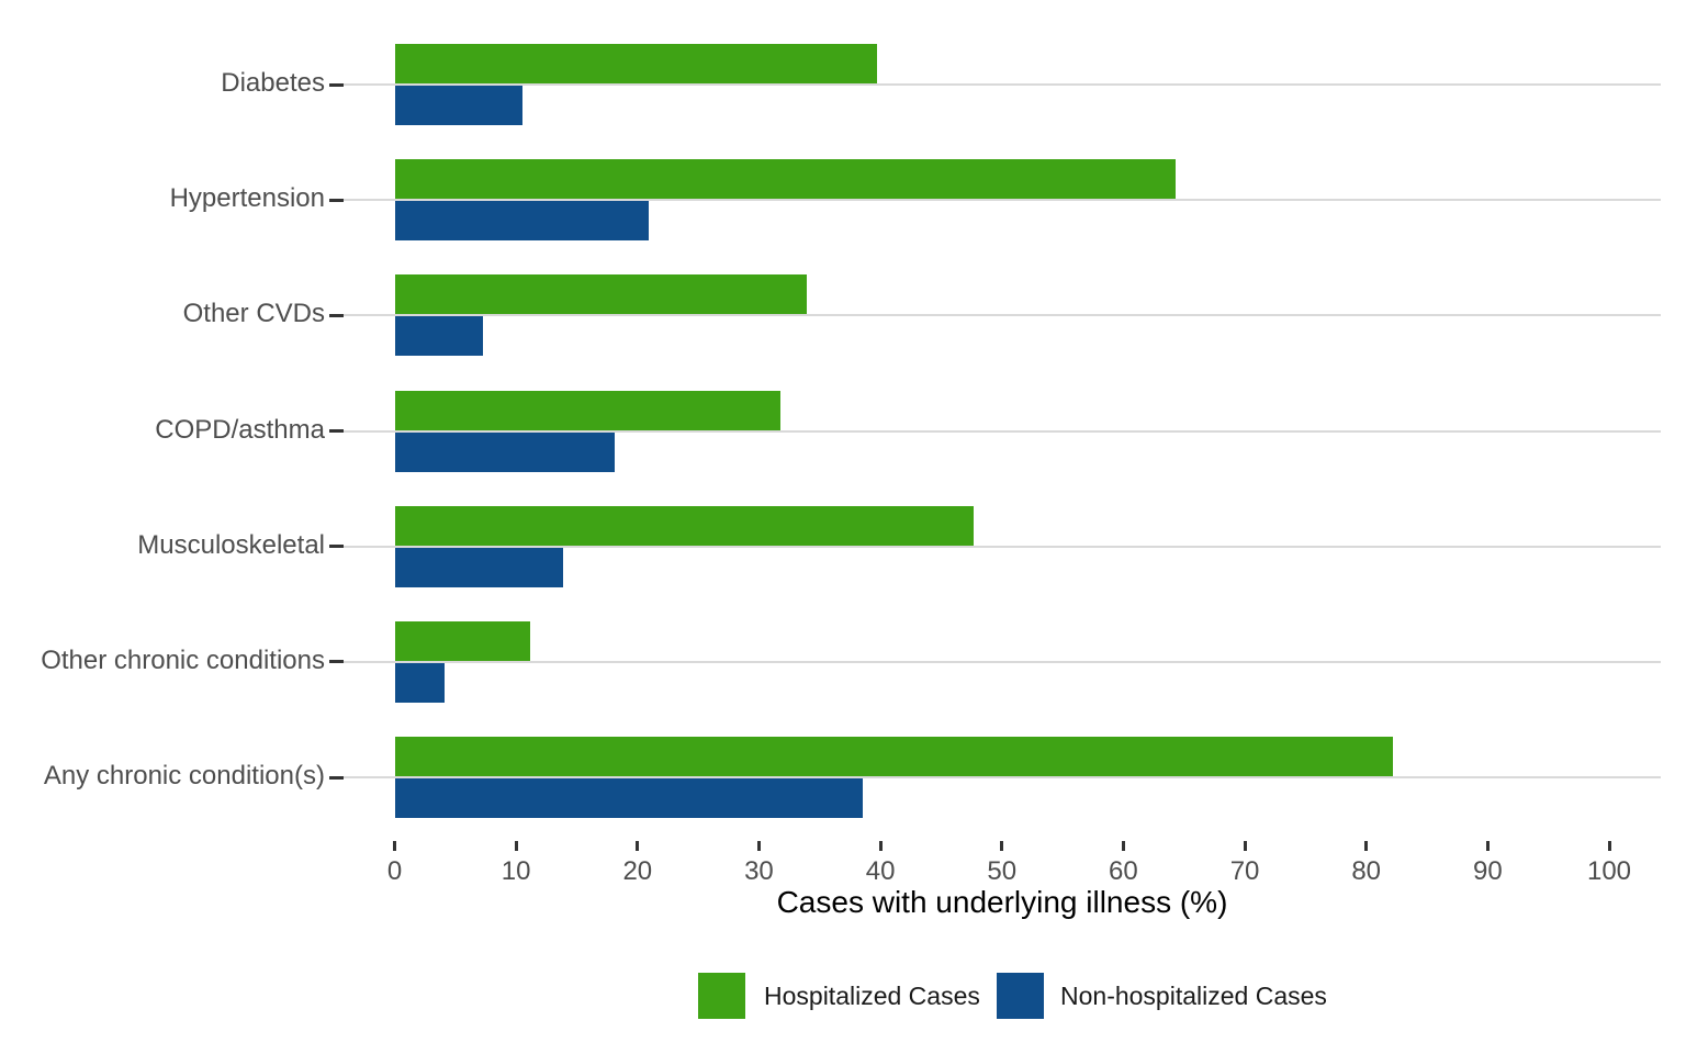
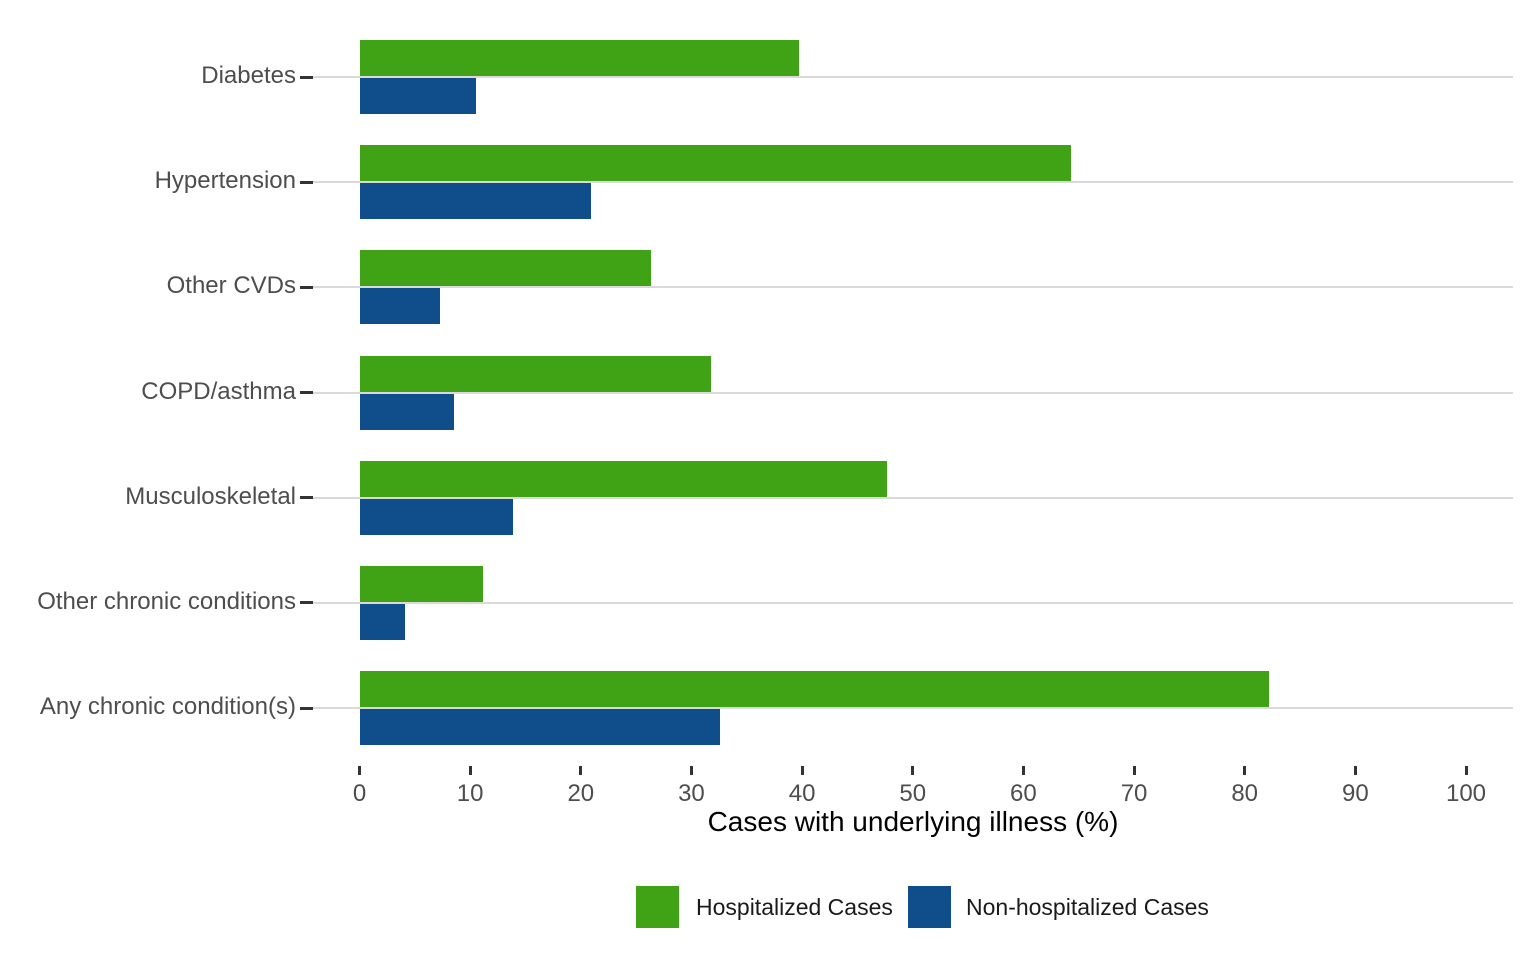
Hospitalized Cases/Other CVDs: 33.9 -> 26.3
Non-hospitalized Cases/COPD/asthma: 18.1 -> 8.5
Non-hospitalized Cases/Any chronic condition(s): 38.5 -> 32.6
